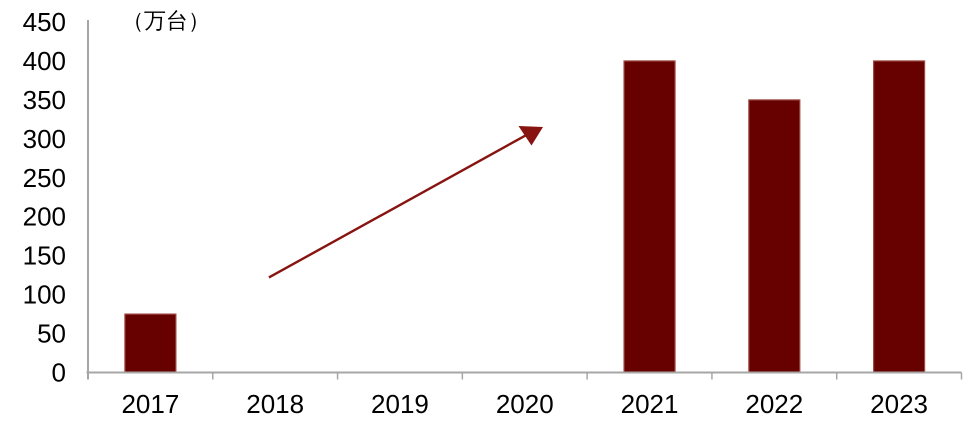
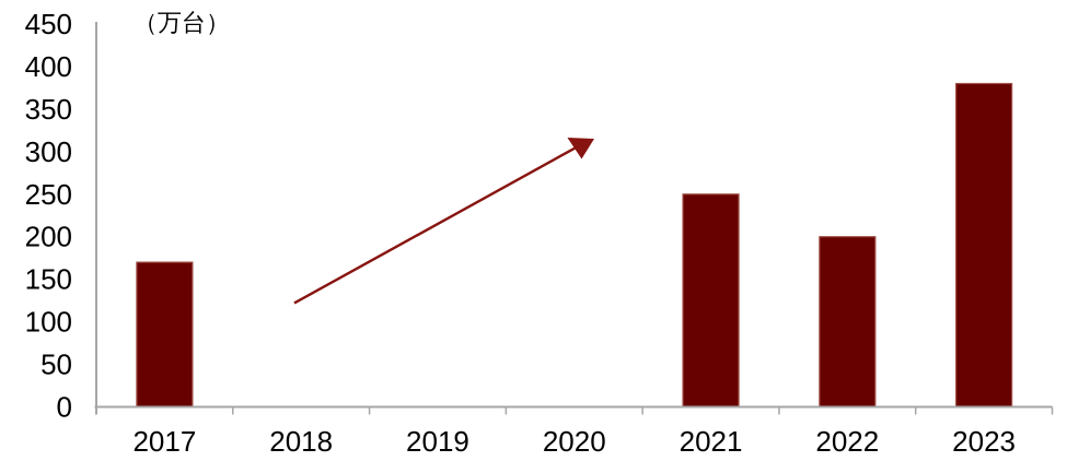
2017: 80 -> 170
2021: 400 -> 250
2022: 350 -> 200
2023: 400 -> 380
